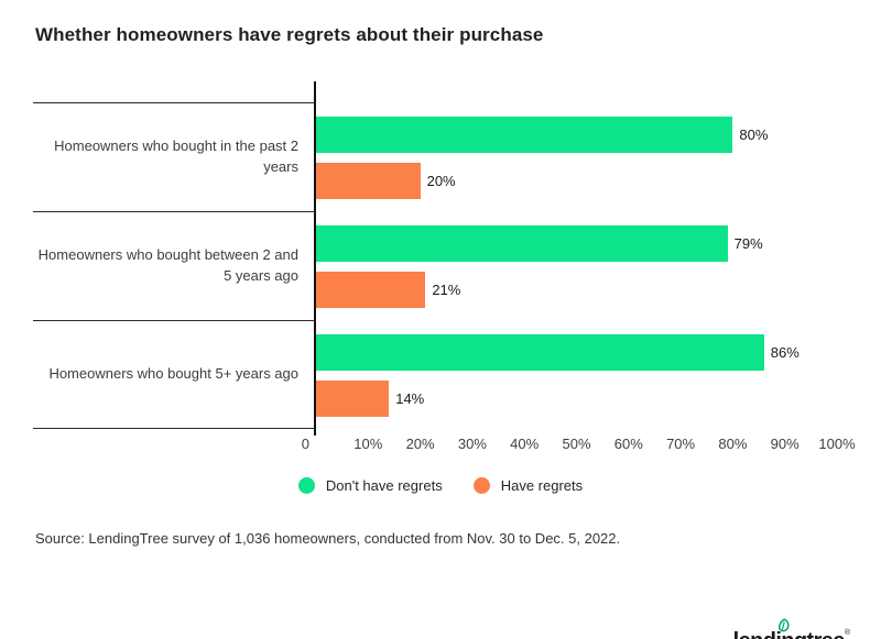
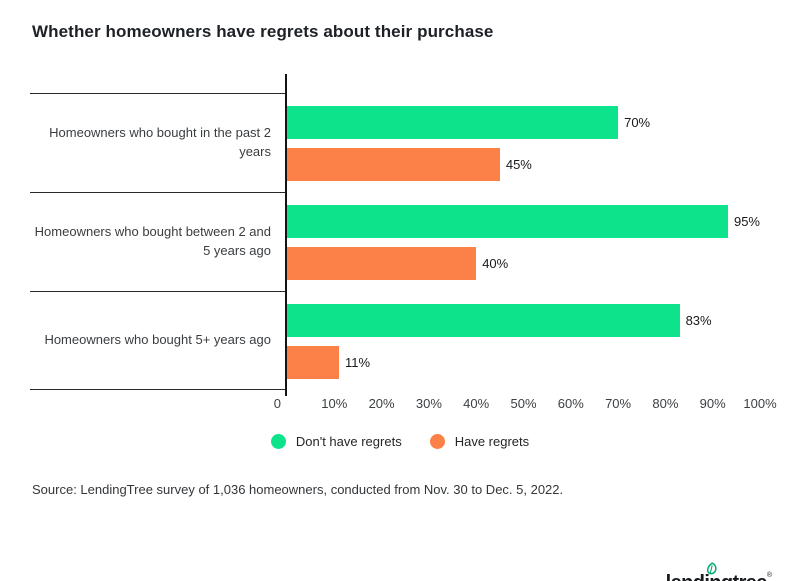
Don't have regrets/Homeowners who bought in the past 2 years: 80% -> 70%
Have regrets/Homeowners who bought in the past 2 years: 20% -> 45%
Don't have regrets/Homeowners who bought between 2 and 5 years ago: 79% -> 95%
Have regrets/Homeowners who bought between 2 and 5 years ago: 21% -> 40%
Don't have regrets/Homeowners who bought 5+ years ago: 86% -> 83%
Have regrets/Homeowners who bought 5+ years ago: 14% -> 11%
